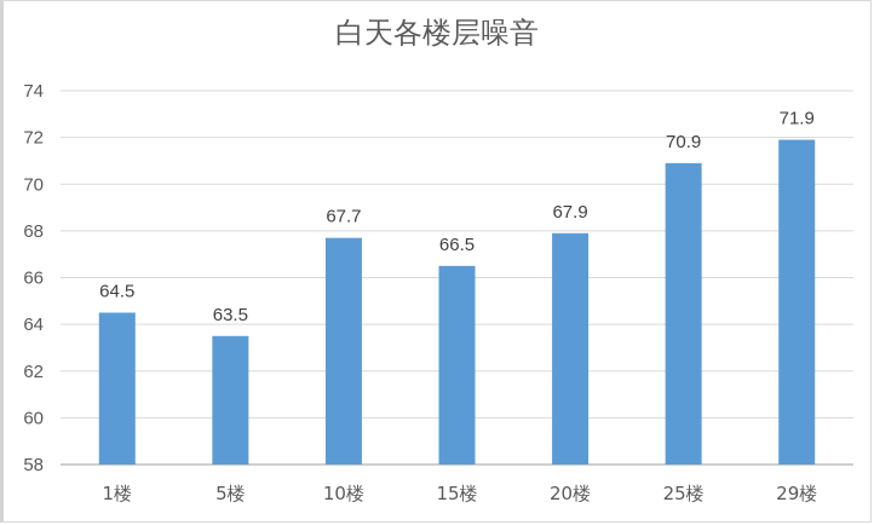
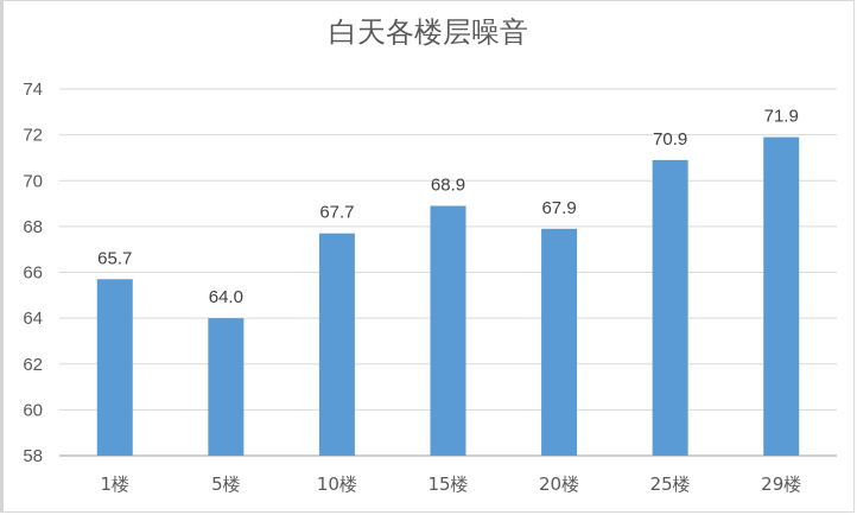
1楼: 64.5 -> 65.7
5楼: 63.5 -> 64.0
15楼: 66.5 -> 68.9
